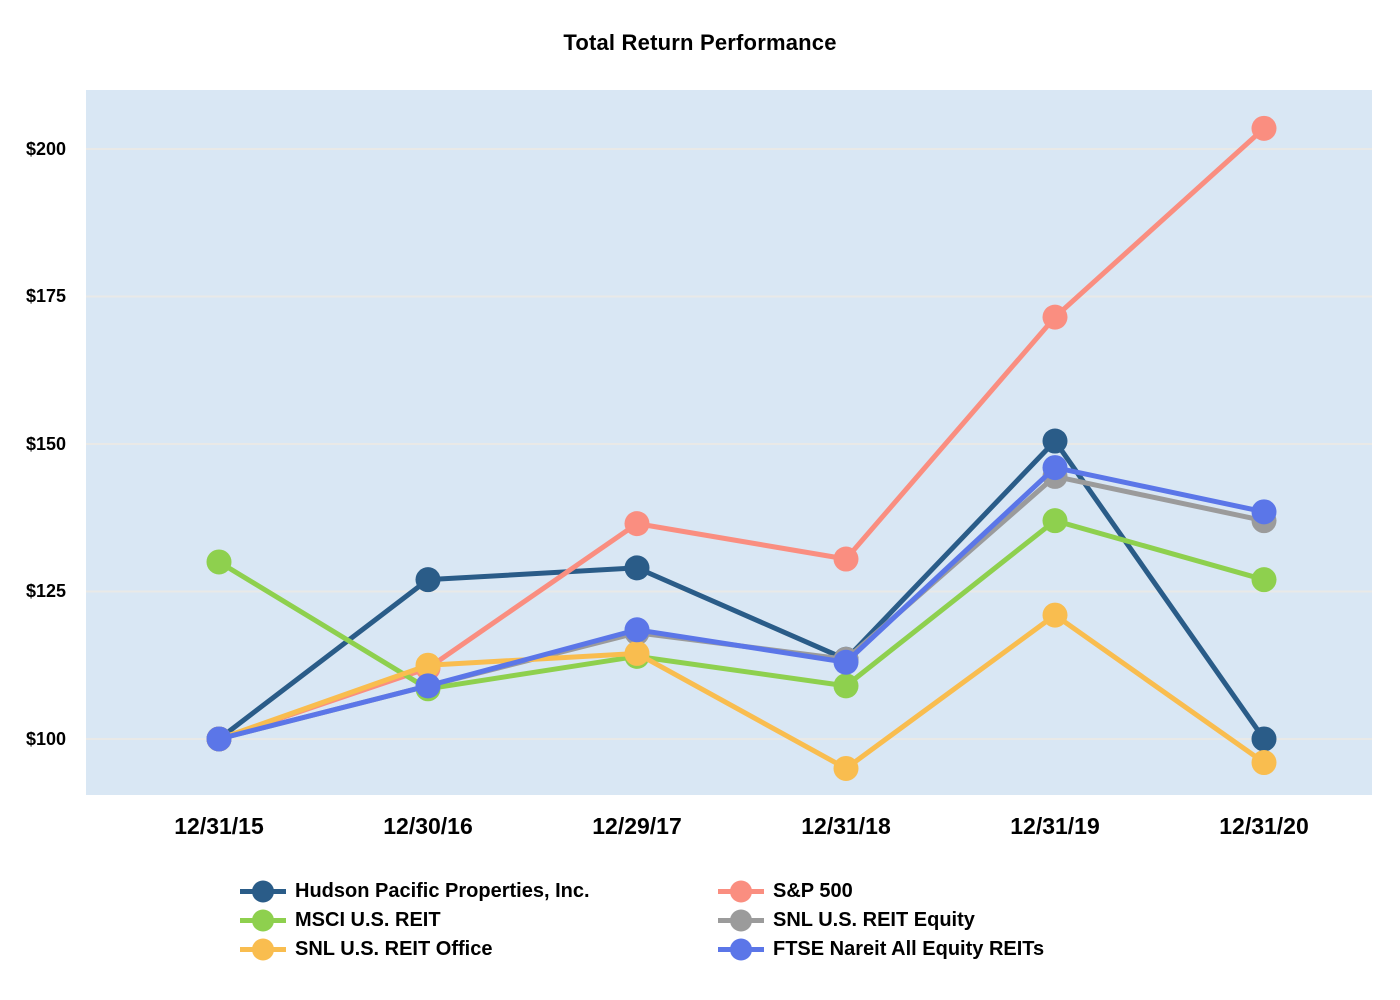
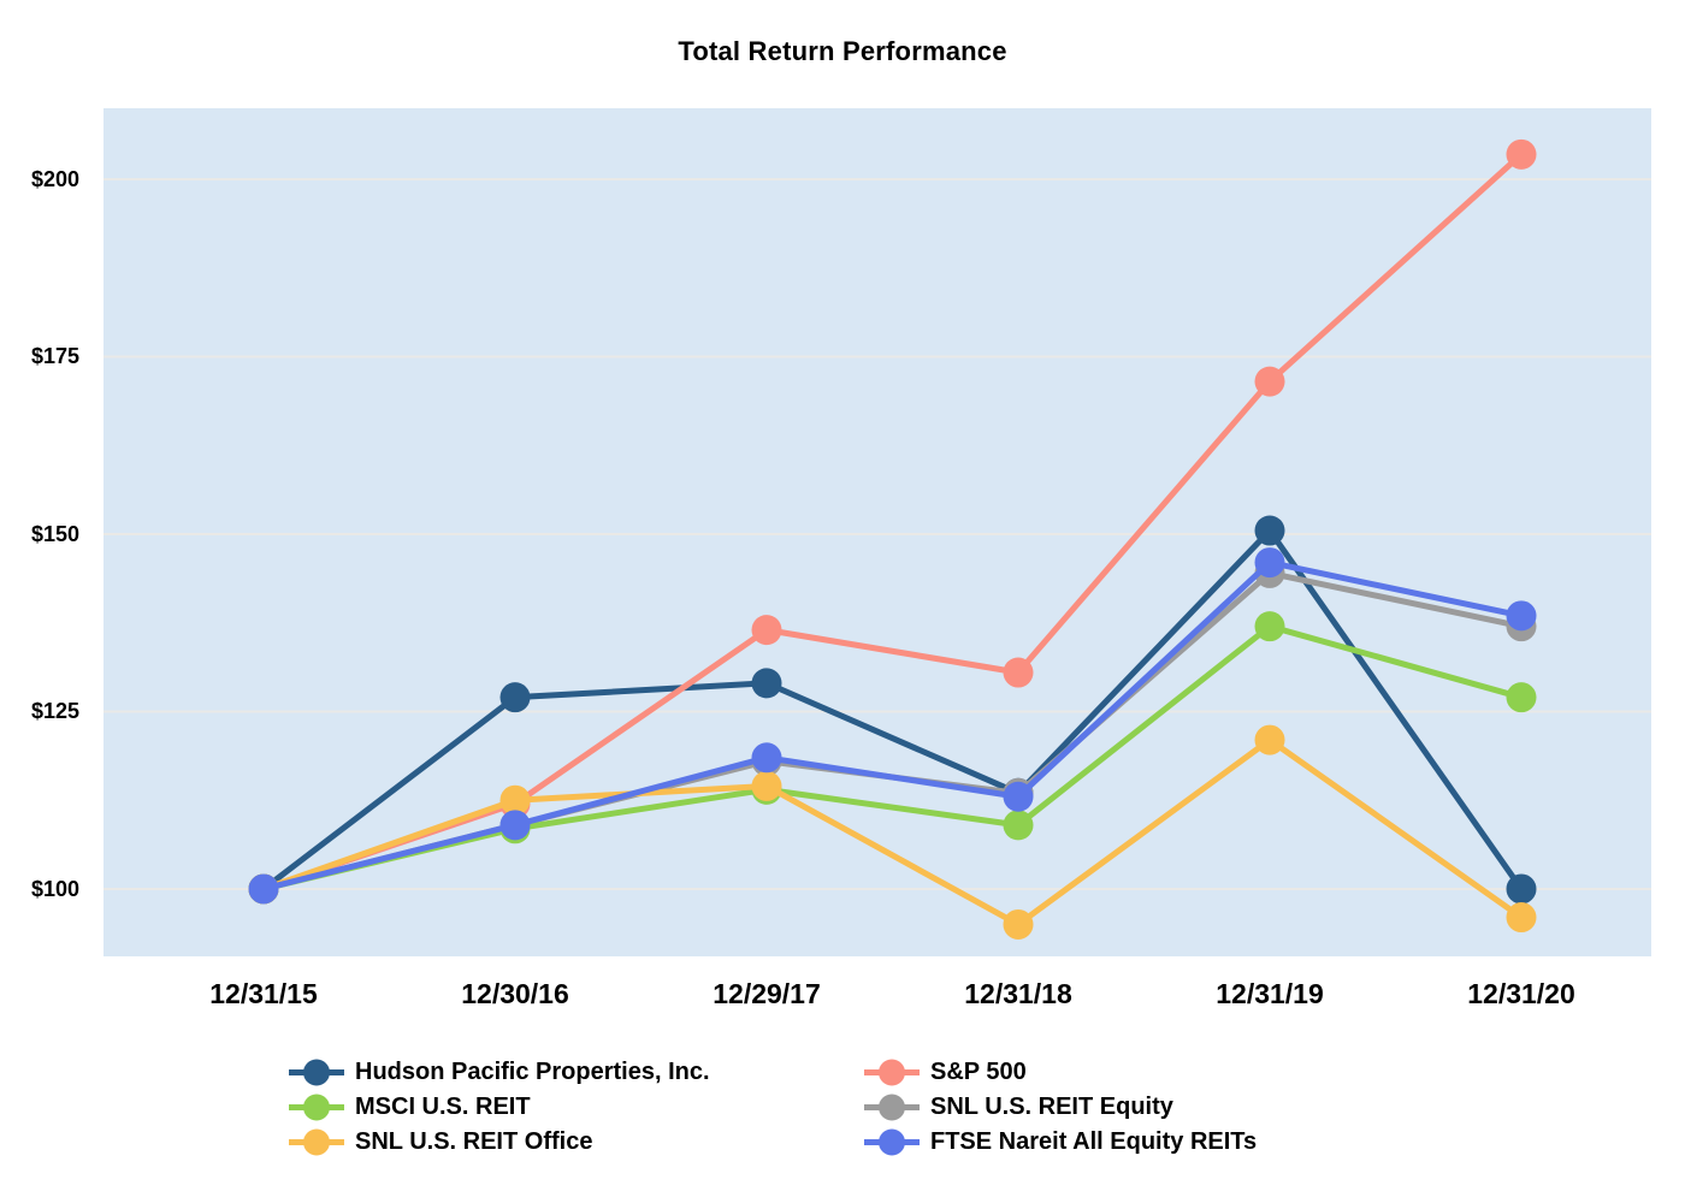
MSCI U.S. REIT/12/31/15: $130 -> $100
